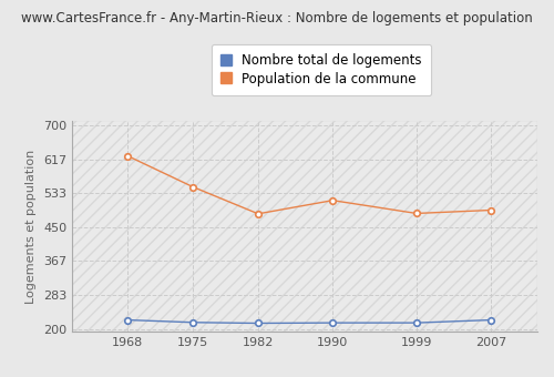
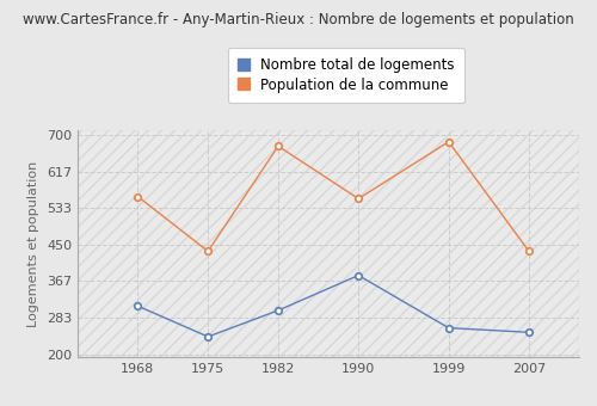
Nombre total de logements/1968: 222 -> 310
Population de la commune/1968: 625 -> 560
Nombre total de logements/1975: 216 -> 240
Population de la commune/1975: 549 -> 435
Nombre total de logements/1982: 214 -> 300
Population de la commune/1982: 483 -> 675
Nombre total de logements/1990: 215 -> 380
Population de la commune/1990: 516 -> 555
Nombre total de logements/1999: 215 -> 260
Population de la commune/1999: 484 -> 685
Nombre total de logements/2007: 222 -> 250
Population de la commune/2007: 492 -> 435
